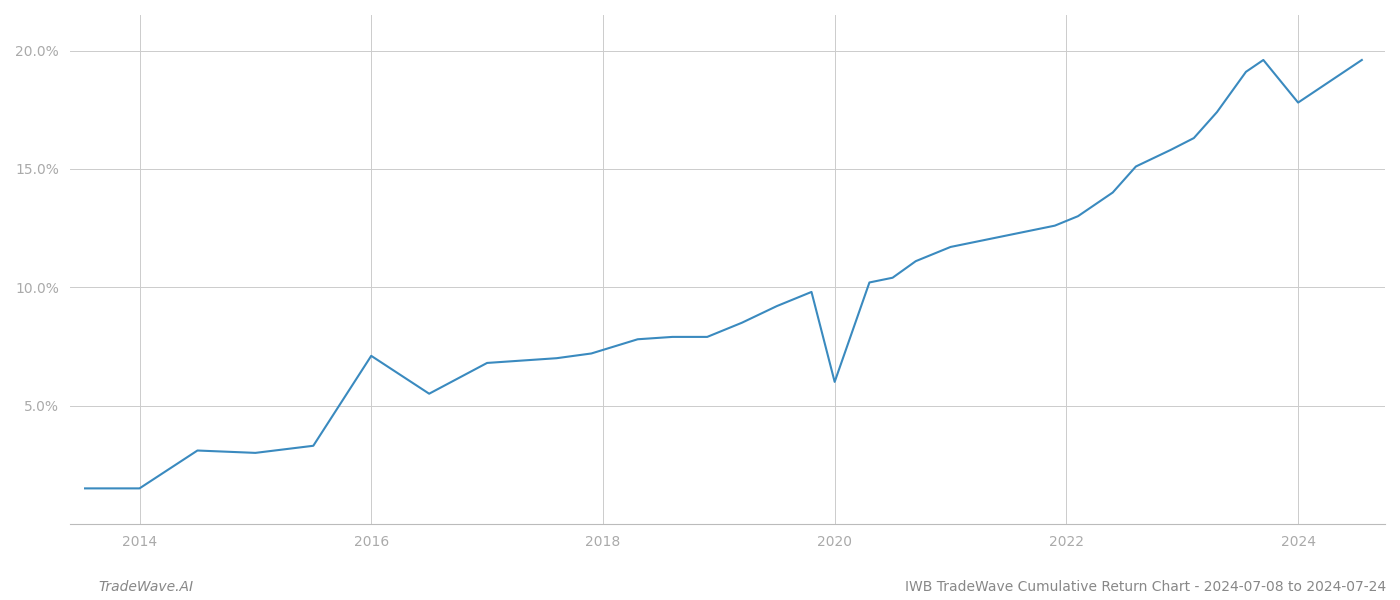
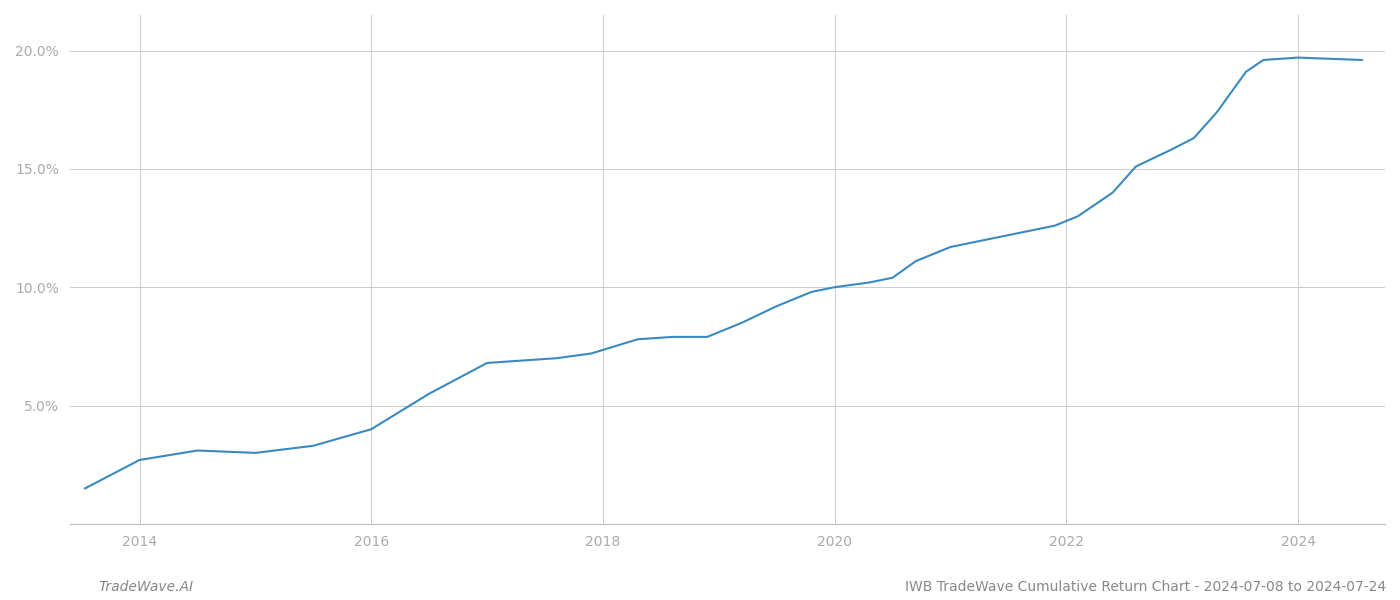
2014: 1.5% -> 2.7%
2016: 7.1% -> 4.0%
2020: 6.0% -> 10.0%
2024: 17.8% -> 19.7%
